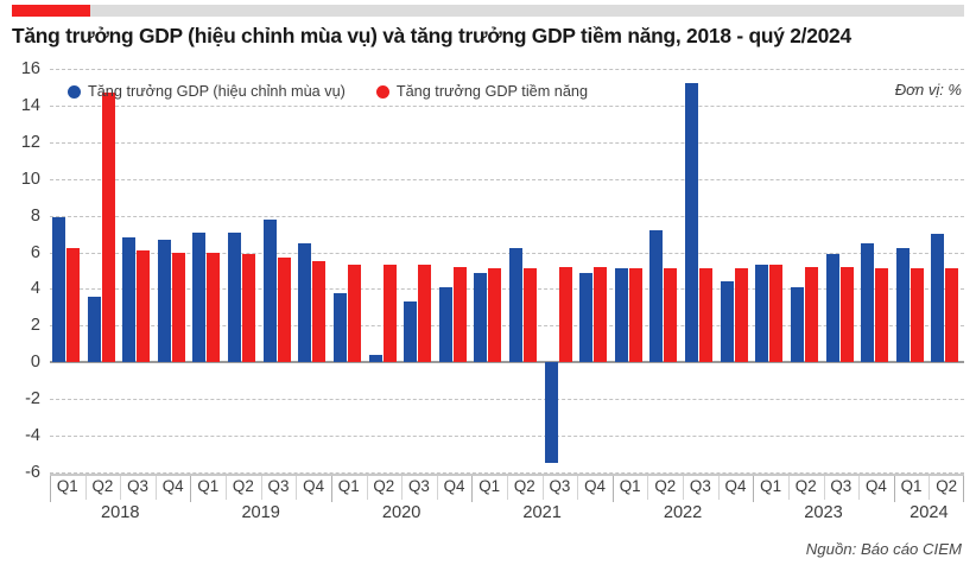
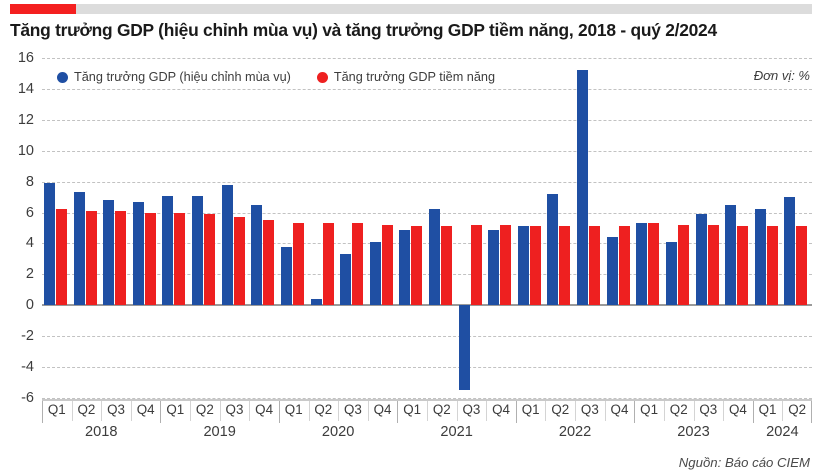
Tăng trưởng GDP (hiệu chỉnh mùa vụ)/Q2 2018: 3.6 -> 7.3
Tăng trưởng GDP tiềm năng/Q2 2018: 14.7 -> 6.1
